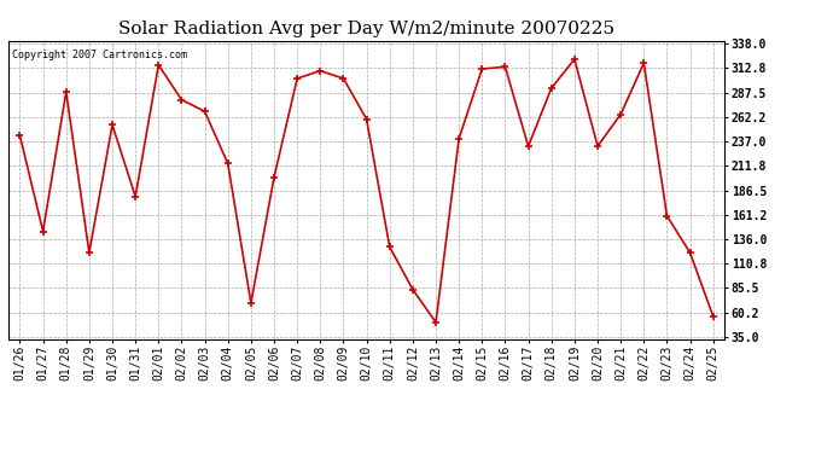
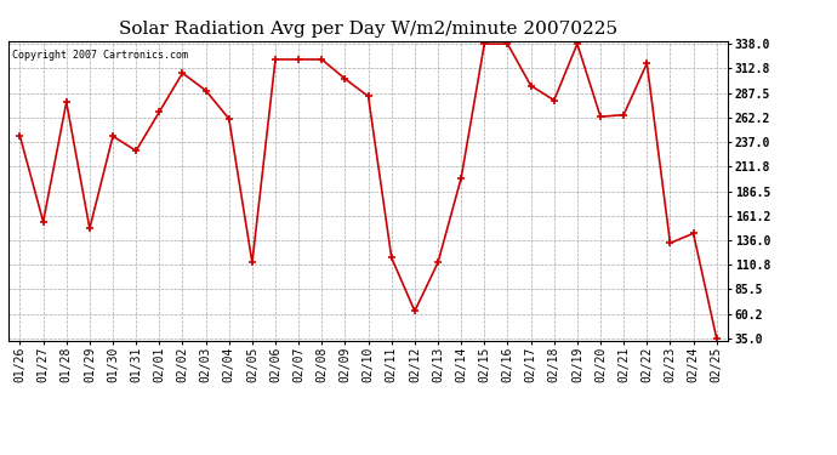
01/27: 144 -> 155
01/28: 288 -> 278
01/29: 122 -> 148
01/30: 254 -> 243
01/31: 180 -> 228
02/01: 316 -> 268
02/02: 280 -> 308
02/03: 268 -> 290
02/04: 214 -> 261
02/05: 70 -> 113
02/06: 200 -> 322
02/07: 302 -> 322
02/08: 310 -> 322
02/10: 260 -> 284
02/11: 128 -> 118
02/12: 84 -> 63
02/13: 50 -> 113
02/14: 240 -> 200
02/15: 312 -> 338
02/16: 314 -> 338
02/17: 232 -> 295
02/18: 292 -> 280
02/19: 322 -> 338
02/20: 232 -> 263
02/23: 160 -> 133
02/24: 122 -> 143
02/25: 56 -> 35
